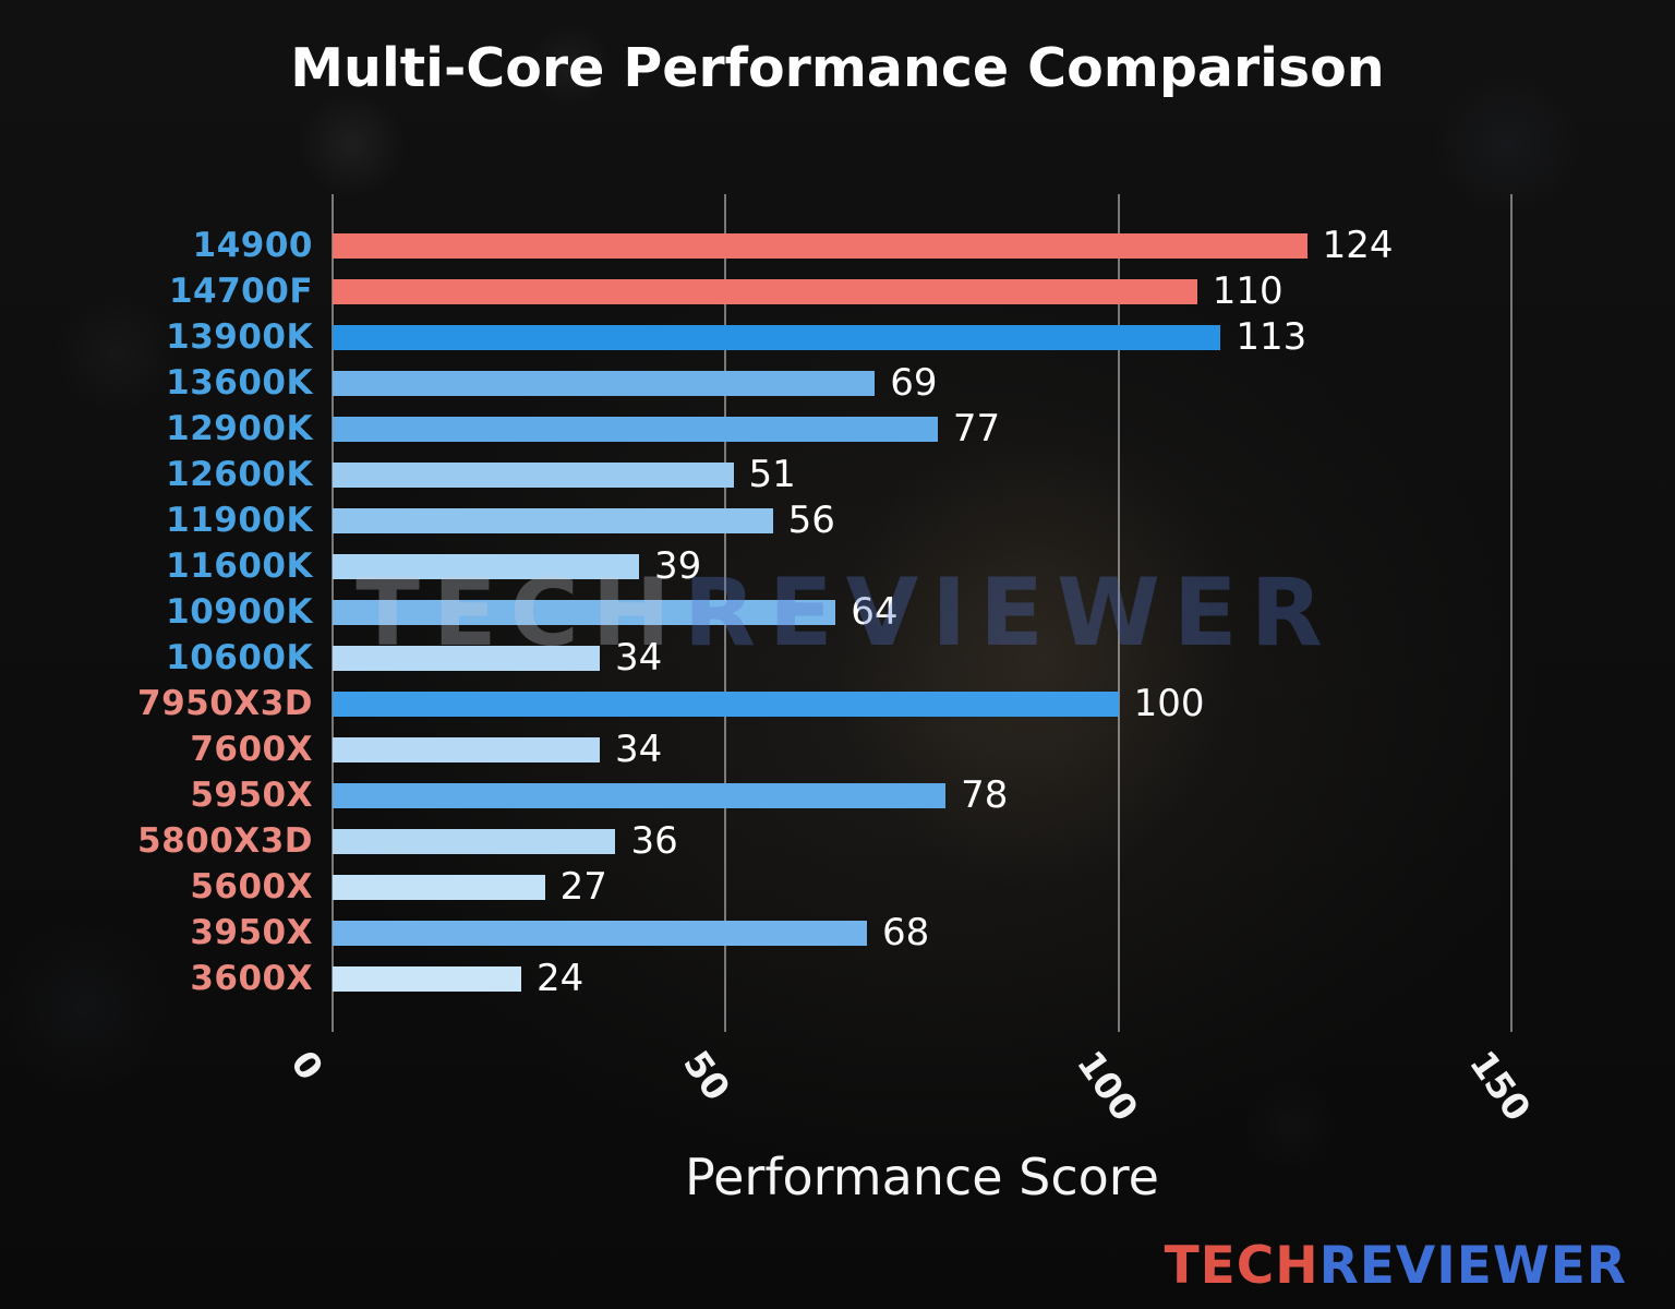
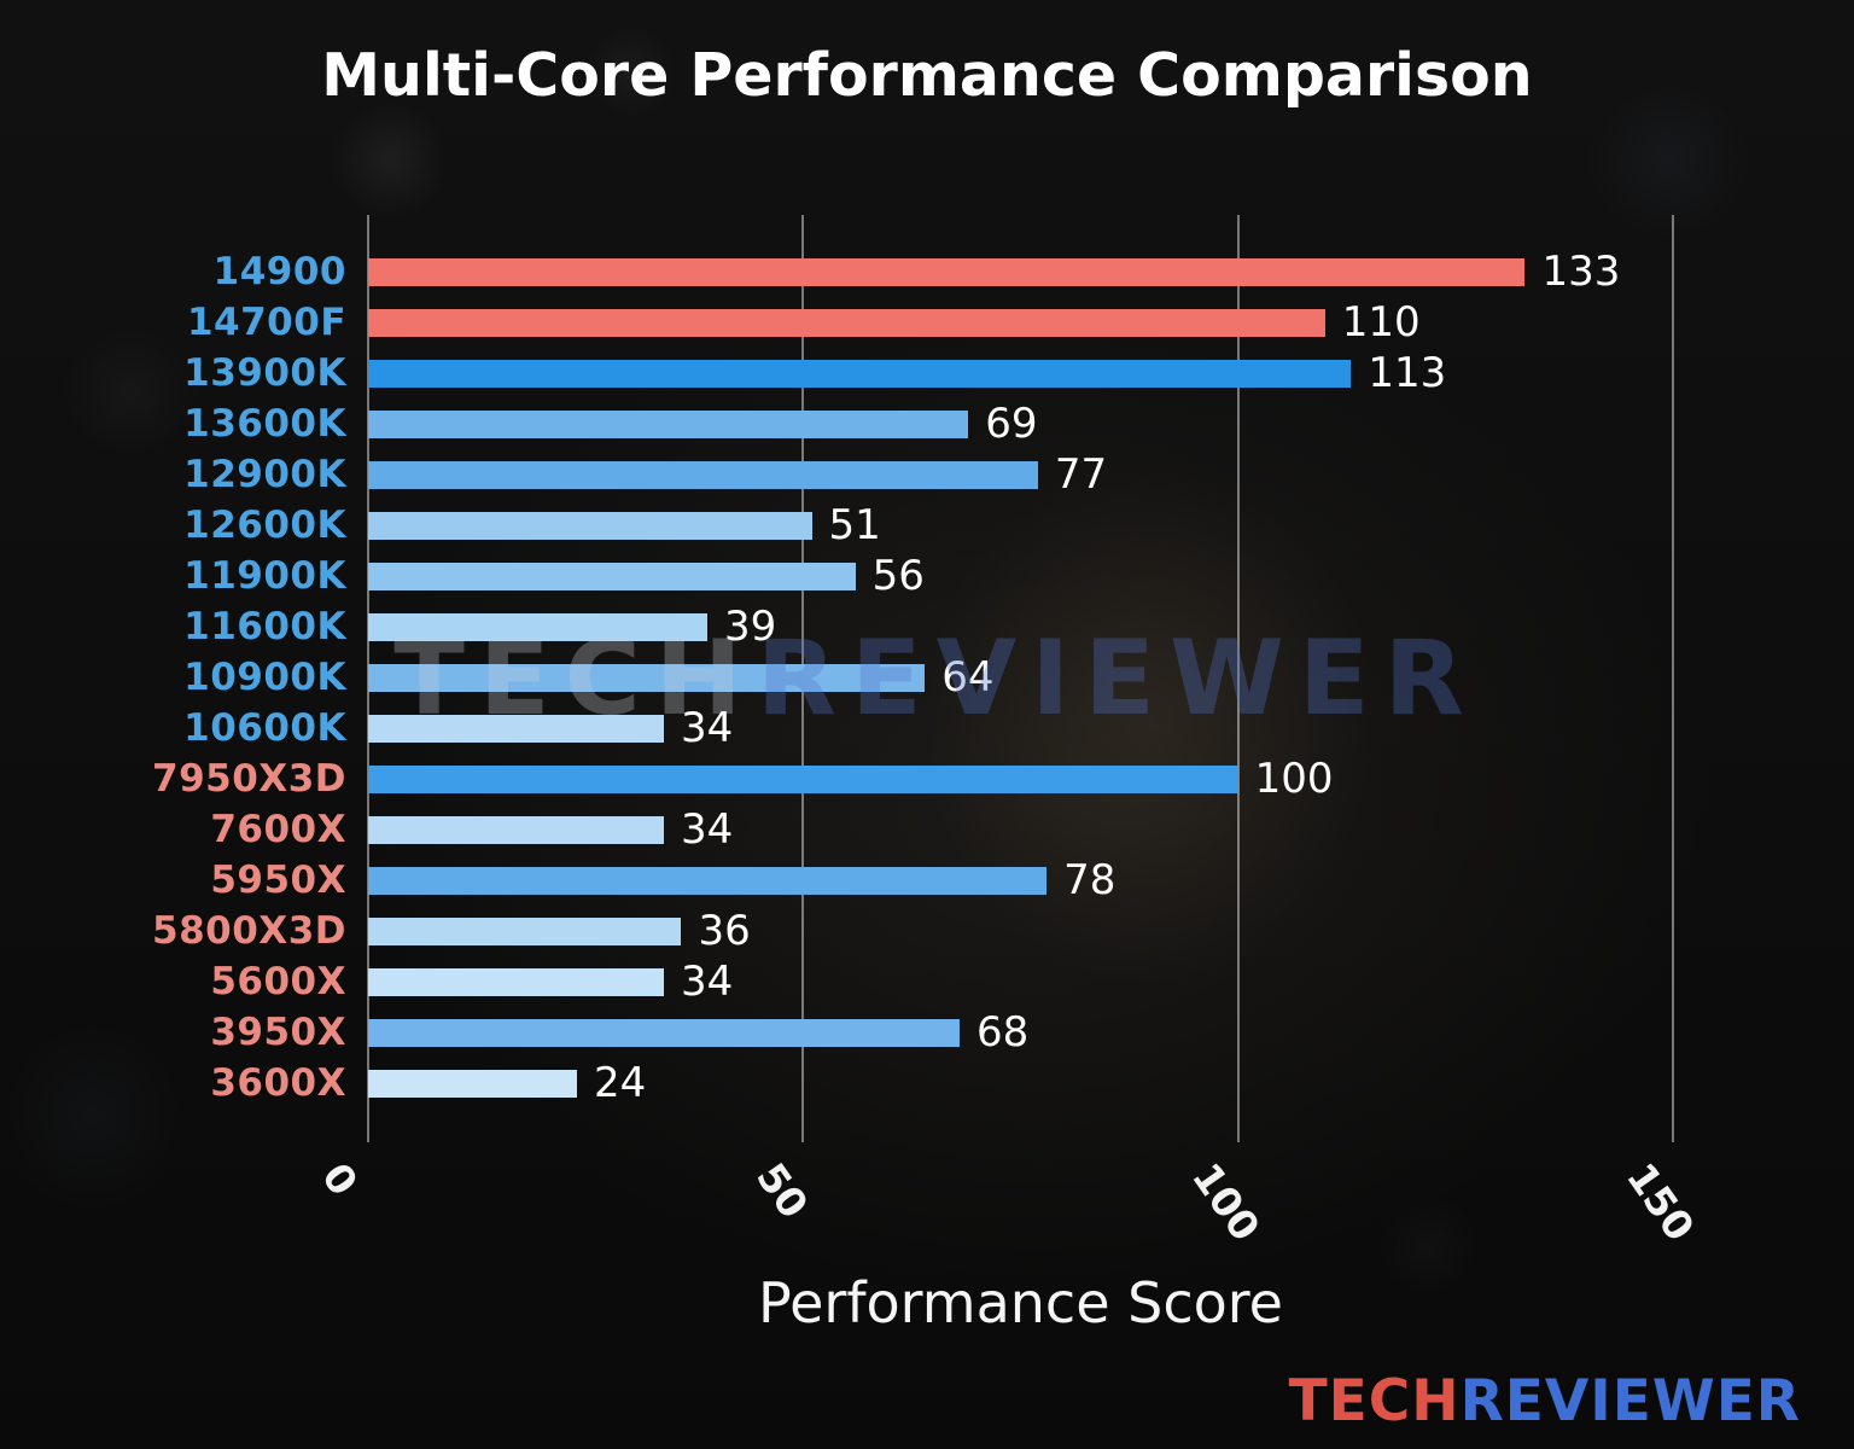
14900: 124 -> 133
5600X: 27 -> 34
